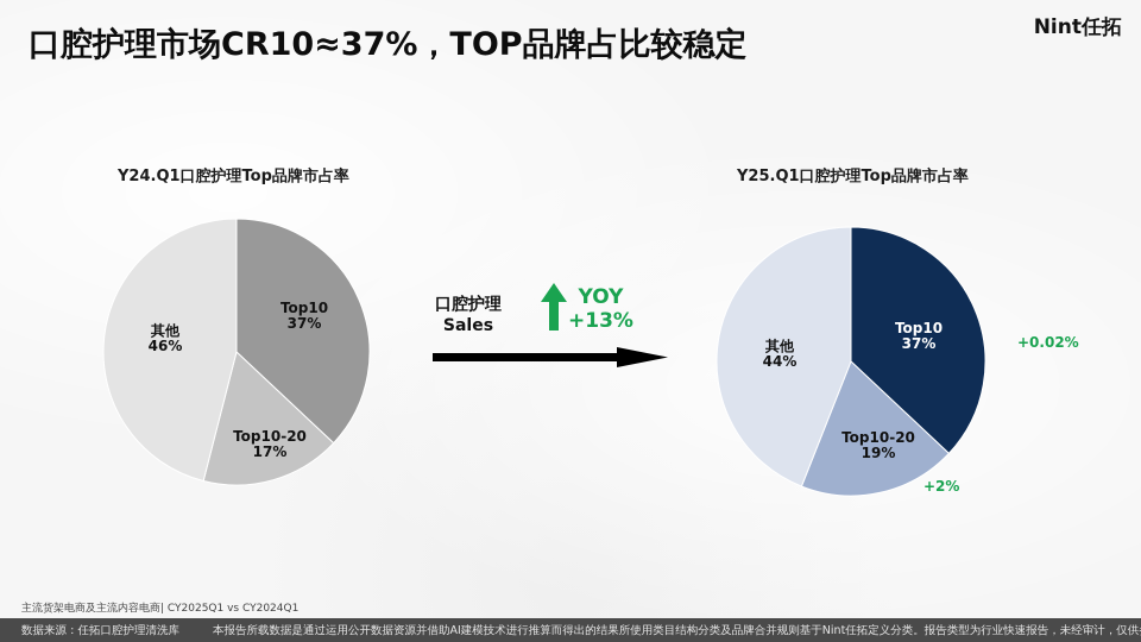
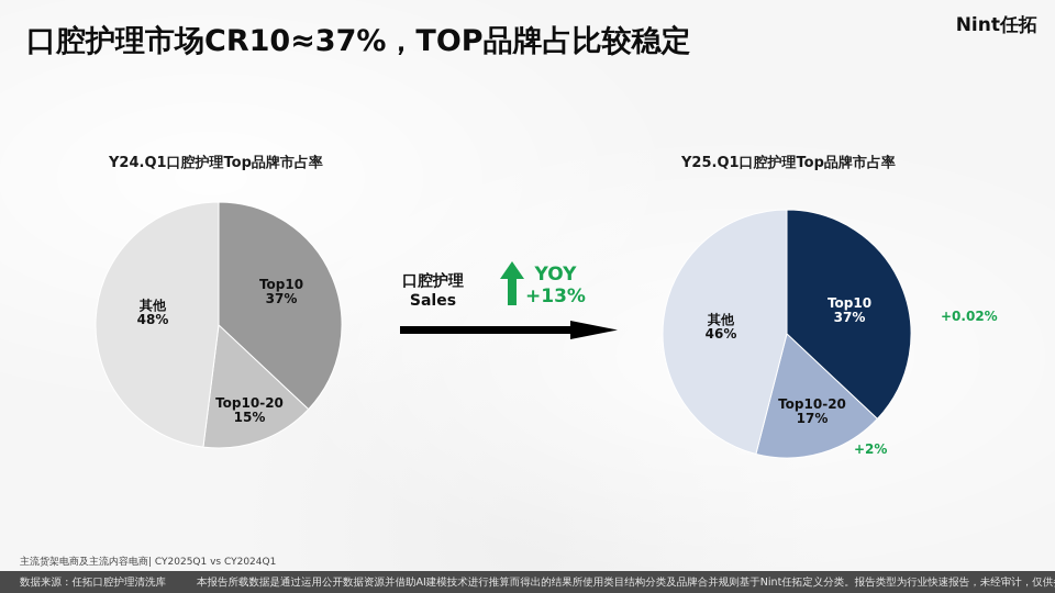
Y24.Q1口腔护理Top品牌市占率/Top10-20: 17% -> 15%
Y24.Q1口腔护理Top品牌市占率/其他: 46% -> 48%
Y25.Q1口腔护理Top品牌市占率/Top10-20: 19% -> 17%
Y25.Q1口腔护理Top品牌市占率/其他: 44% -> 46%
